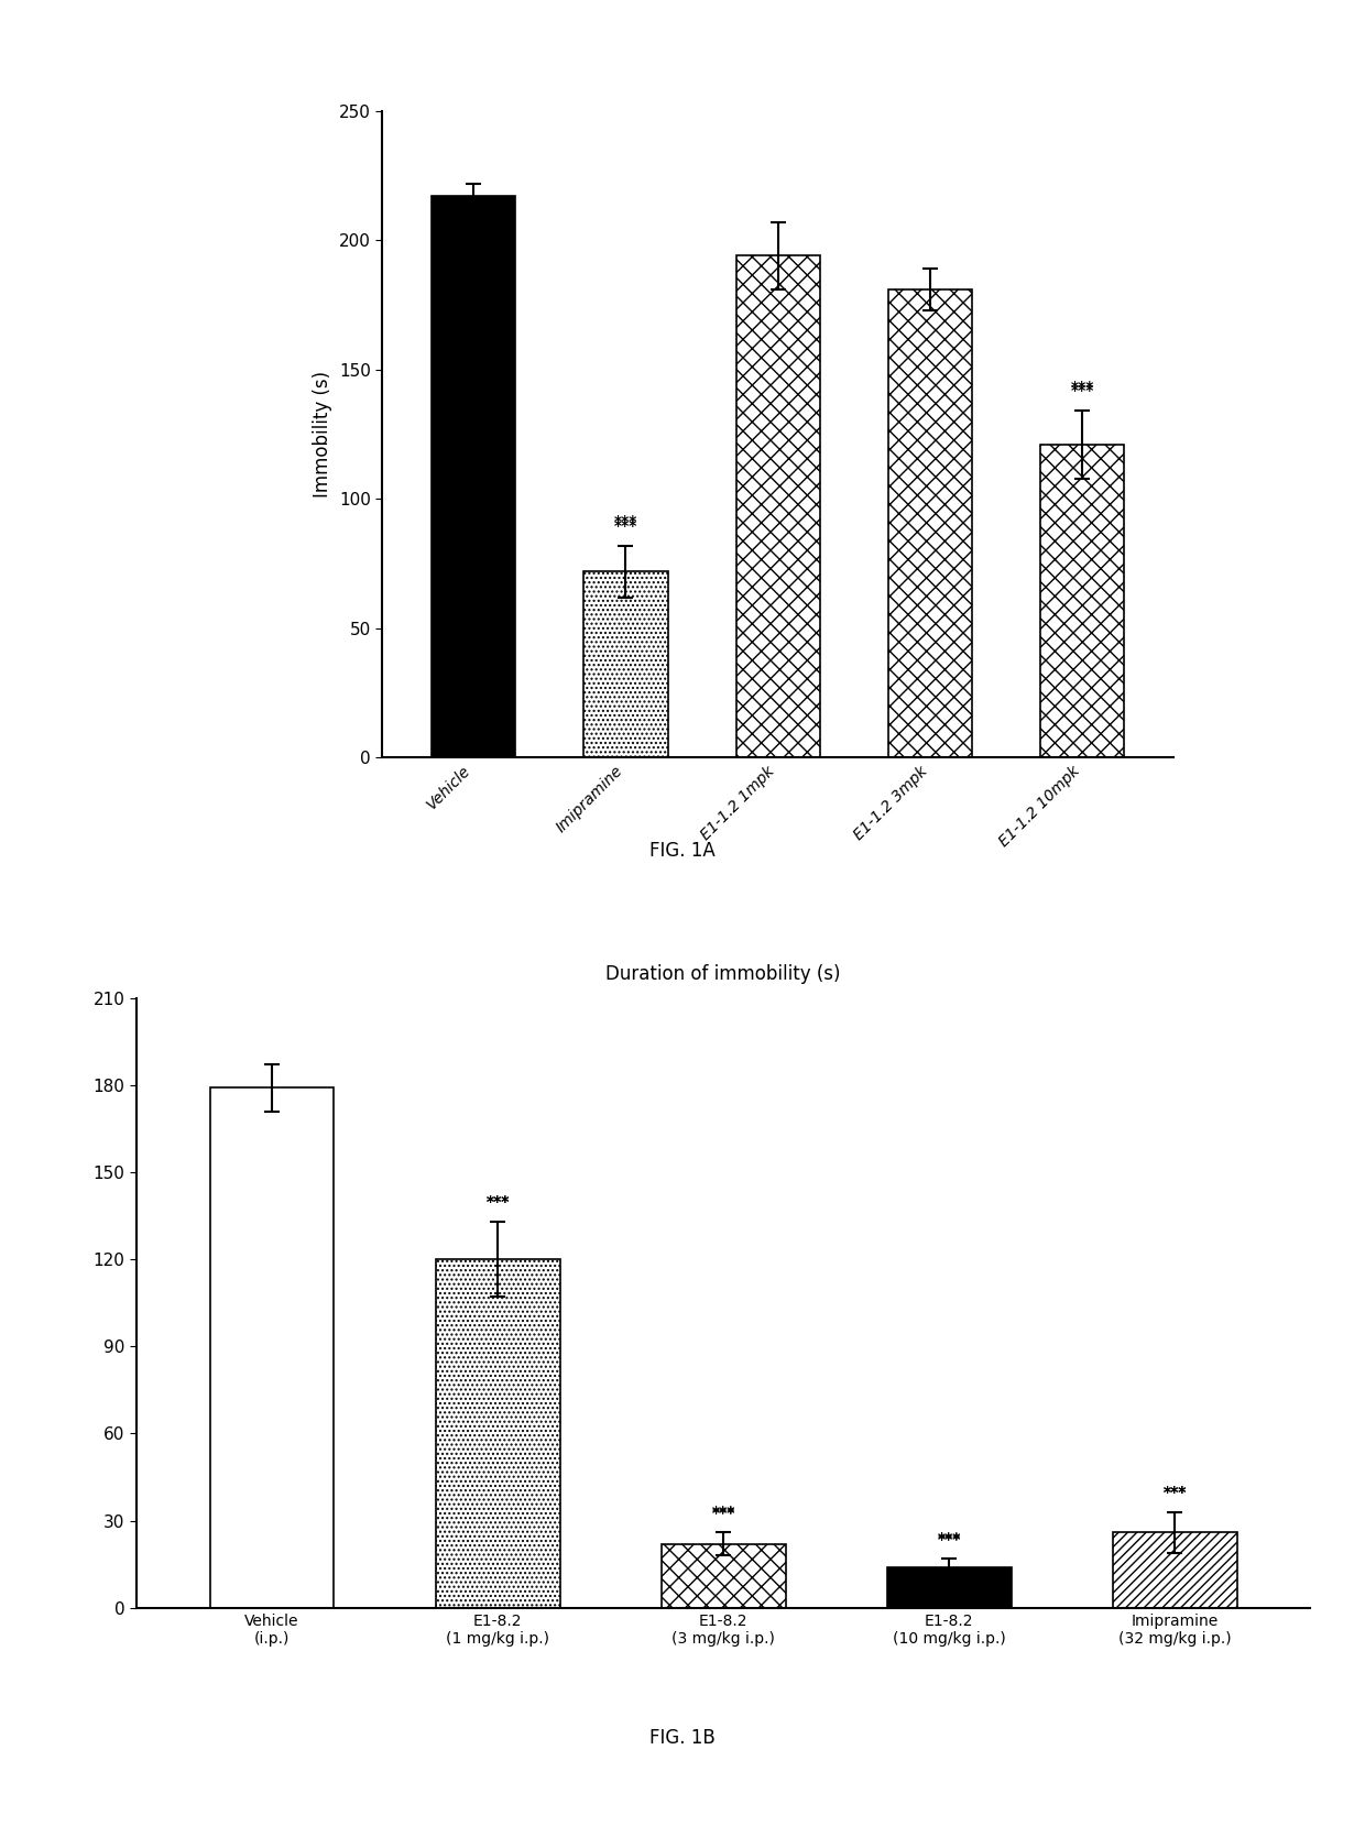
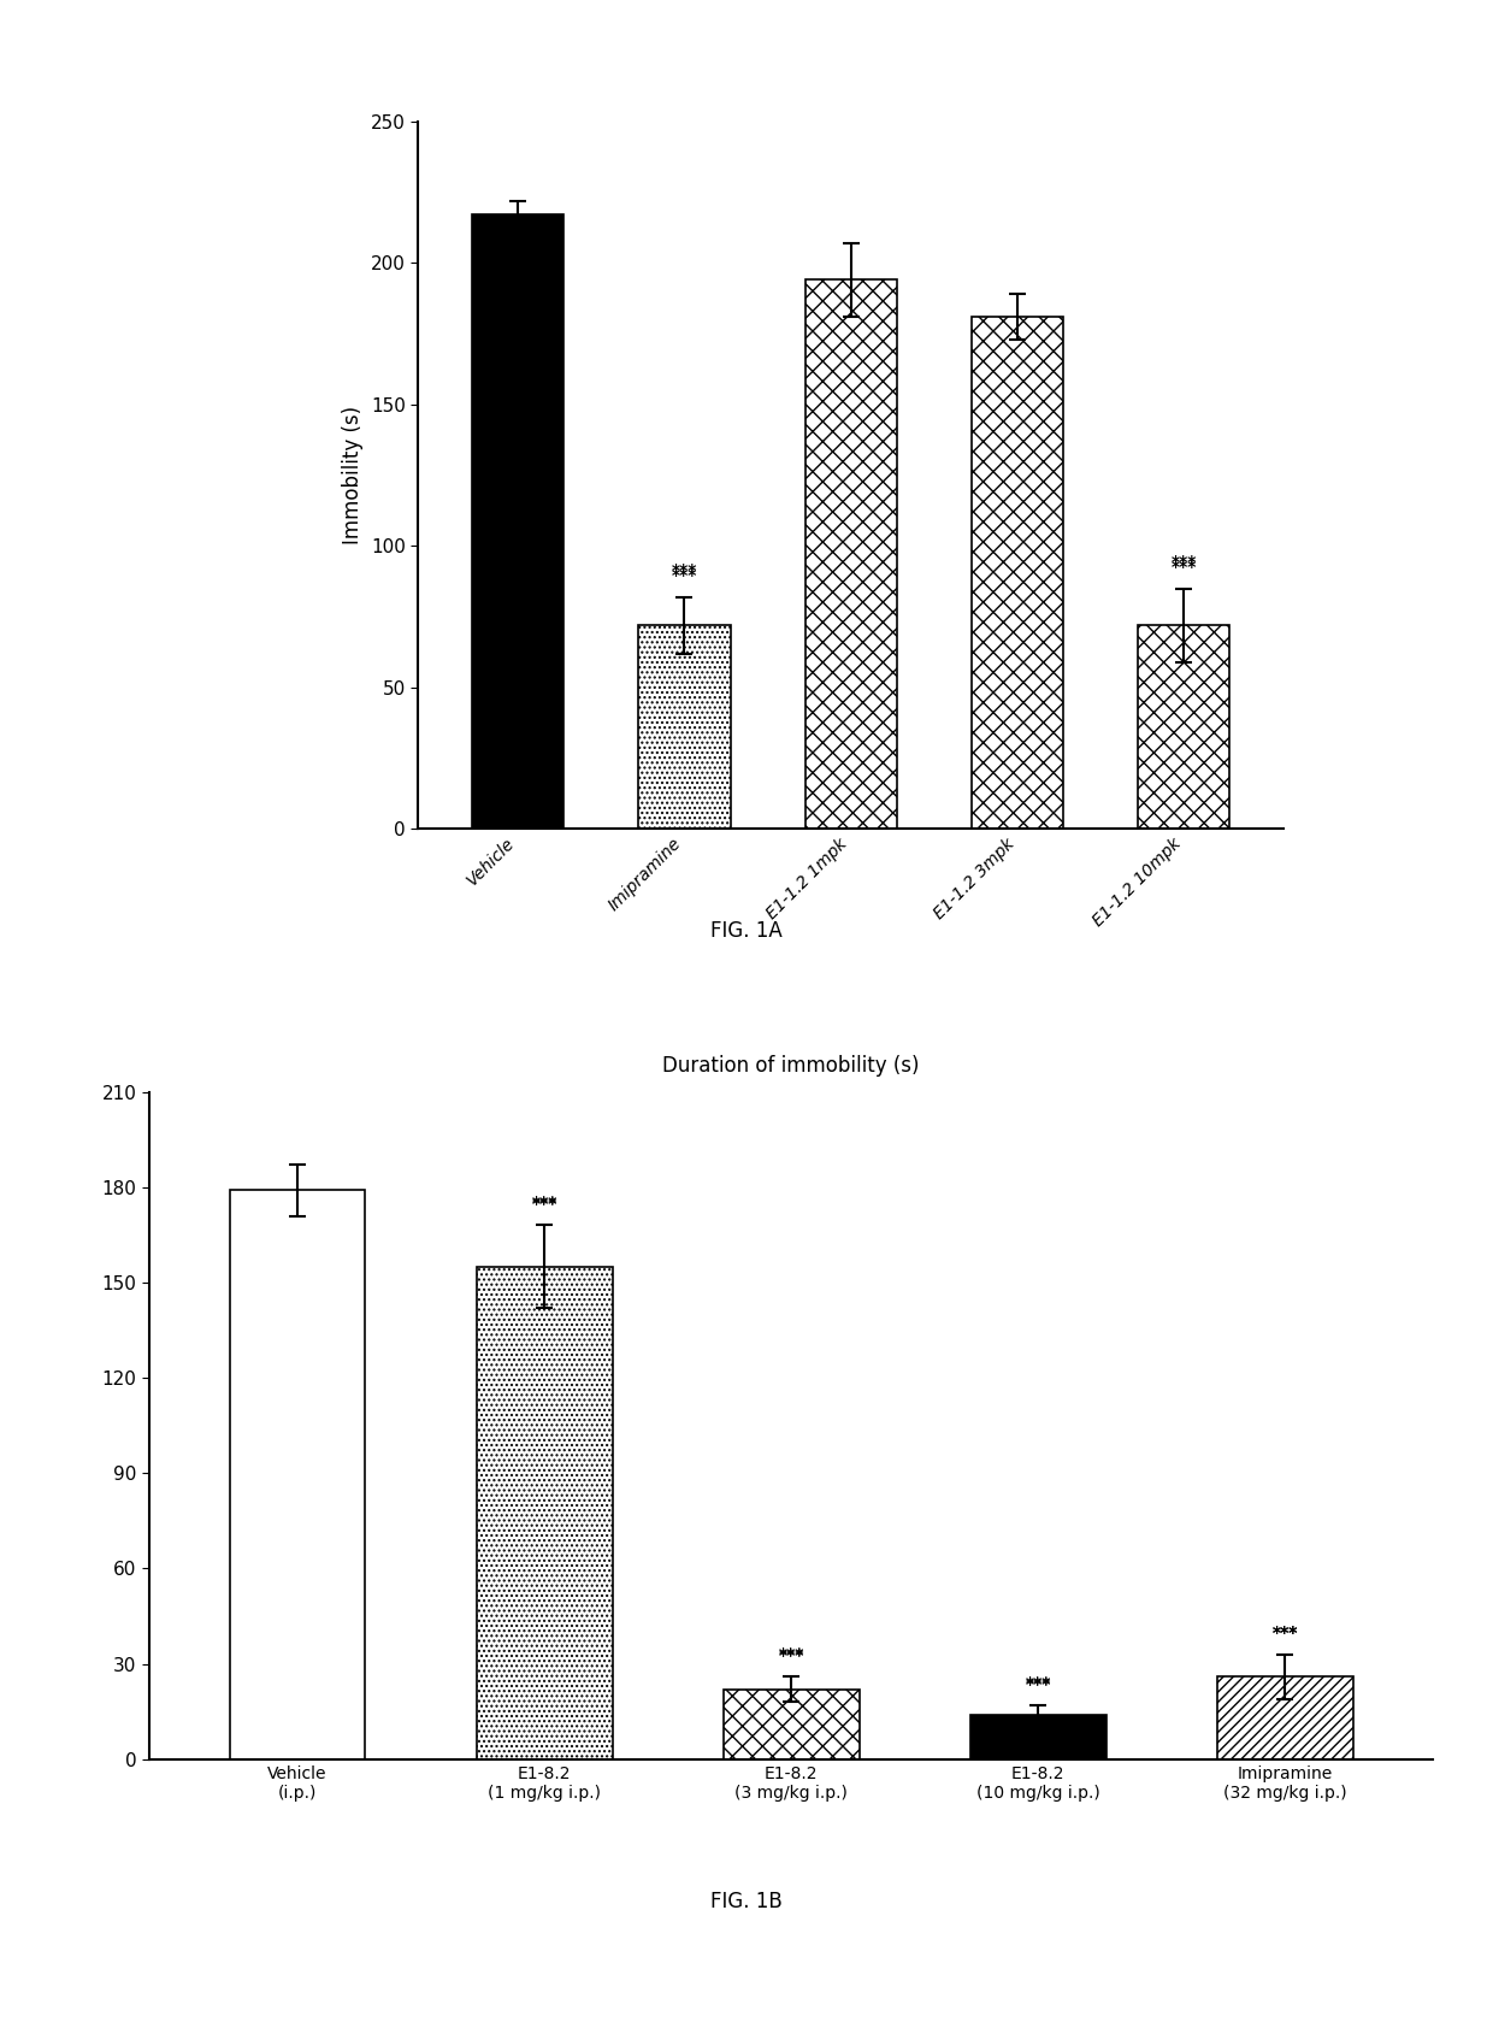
E1-1.2 10mpk: 121 -> 72
Duration of immobility (s)/E1-8.2 (1 mg/kg i.p.): 120 -> 155
